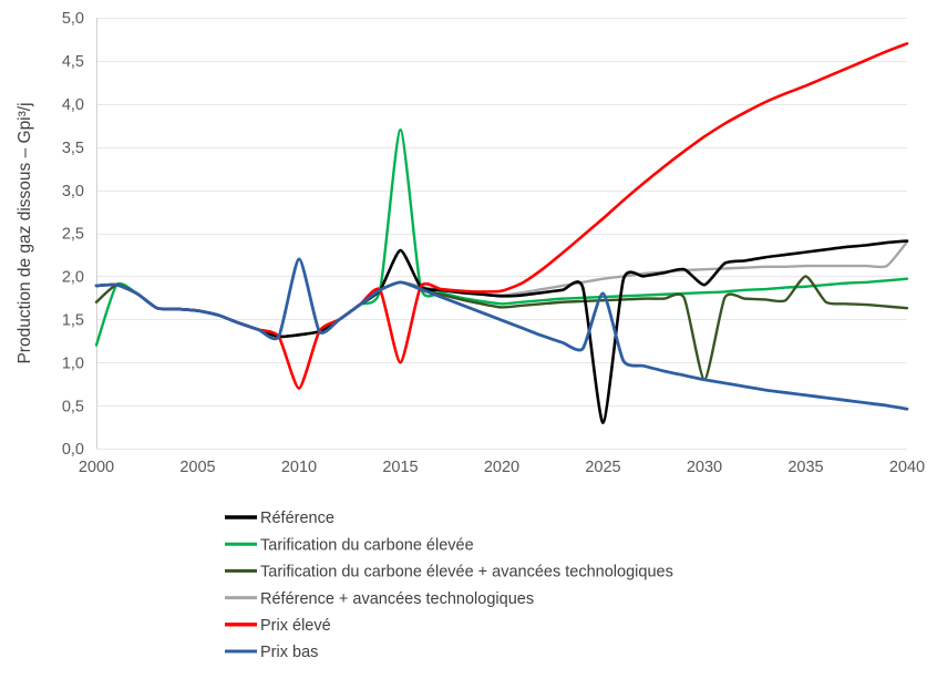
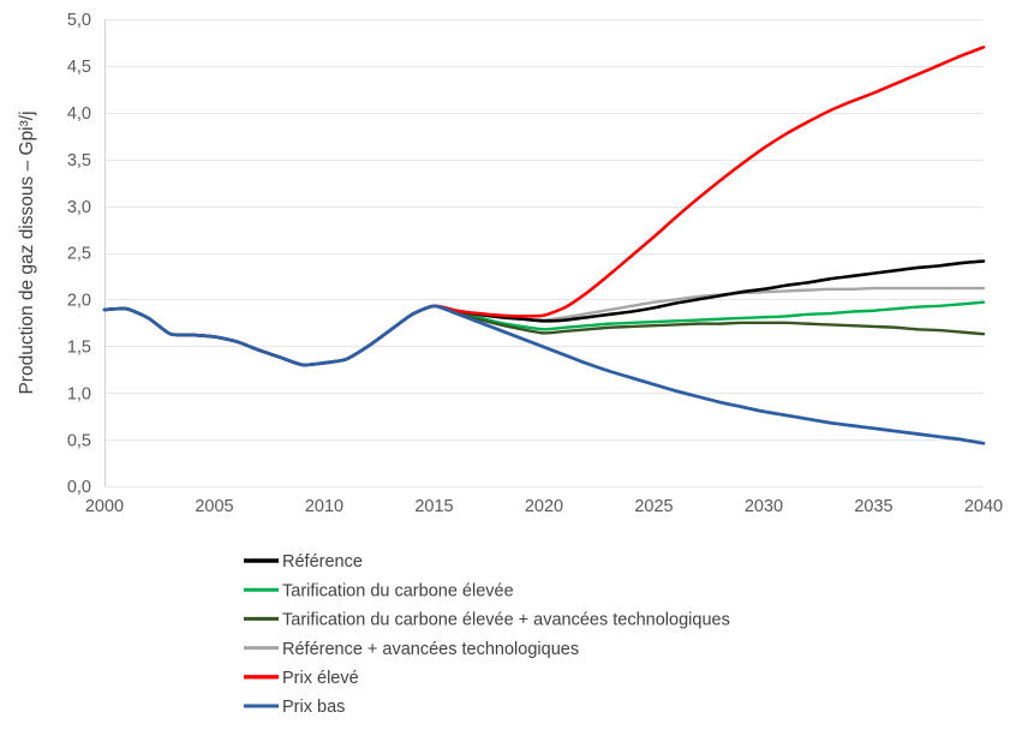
Tarification du carbone élevée/2000: 1,2 -> 1,9
Tarification du carbone élevée + avancées technologiques/2000: 1,7 -> 1,9
Prix élevé/2010: 0,7 -> 1,3
Prix bas/2010: 2,2 -> 1,3
Référence/2015: 2,3 -> 1,9
Tarification du carbone élevée/2015: 3,7 -> 1,9
Prix élevé/2015: 1,0 -> 1,9
Référence/2025: 0,3 -> 1,9
Prix bas/2025: 1,8 -> 1,1
Référence/2030: 1,9 -> 2,1
Tarification du carbone élevée + avancées technologiques/2030: 0,8 -> 1,8
Tarification du carbone élevée + avancées technologiques/2035: 2,0 -> 1,7
Référence + avancées technologiques/2040: 2,4 -> 2,1
